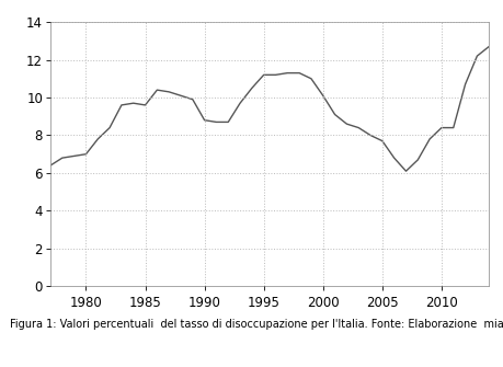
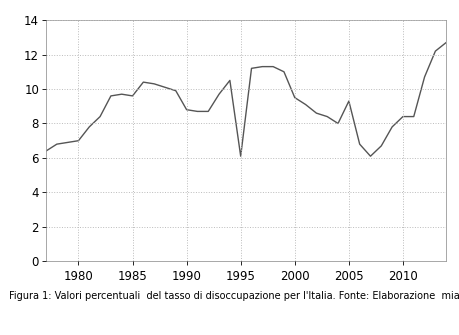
1995: 11.2 -> 6.1
2000: 10.1 -> 9.5
2005: 7.7 -> 9.3
